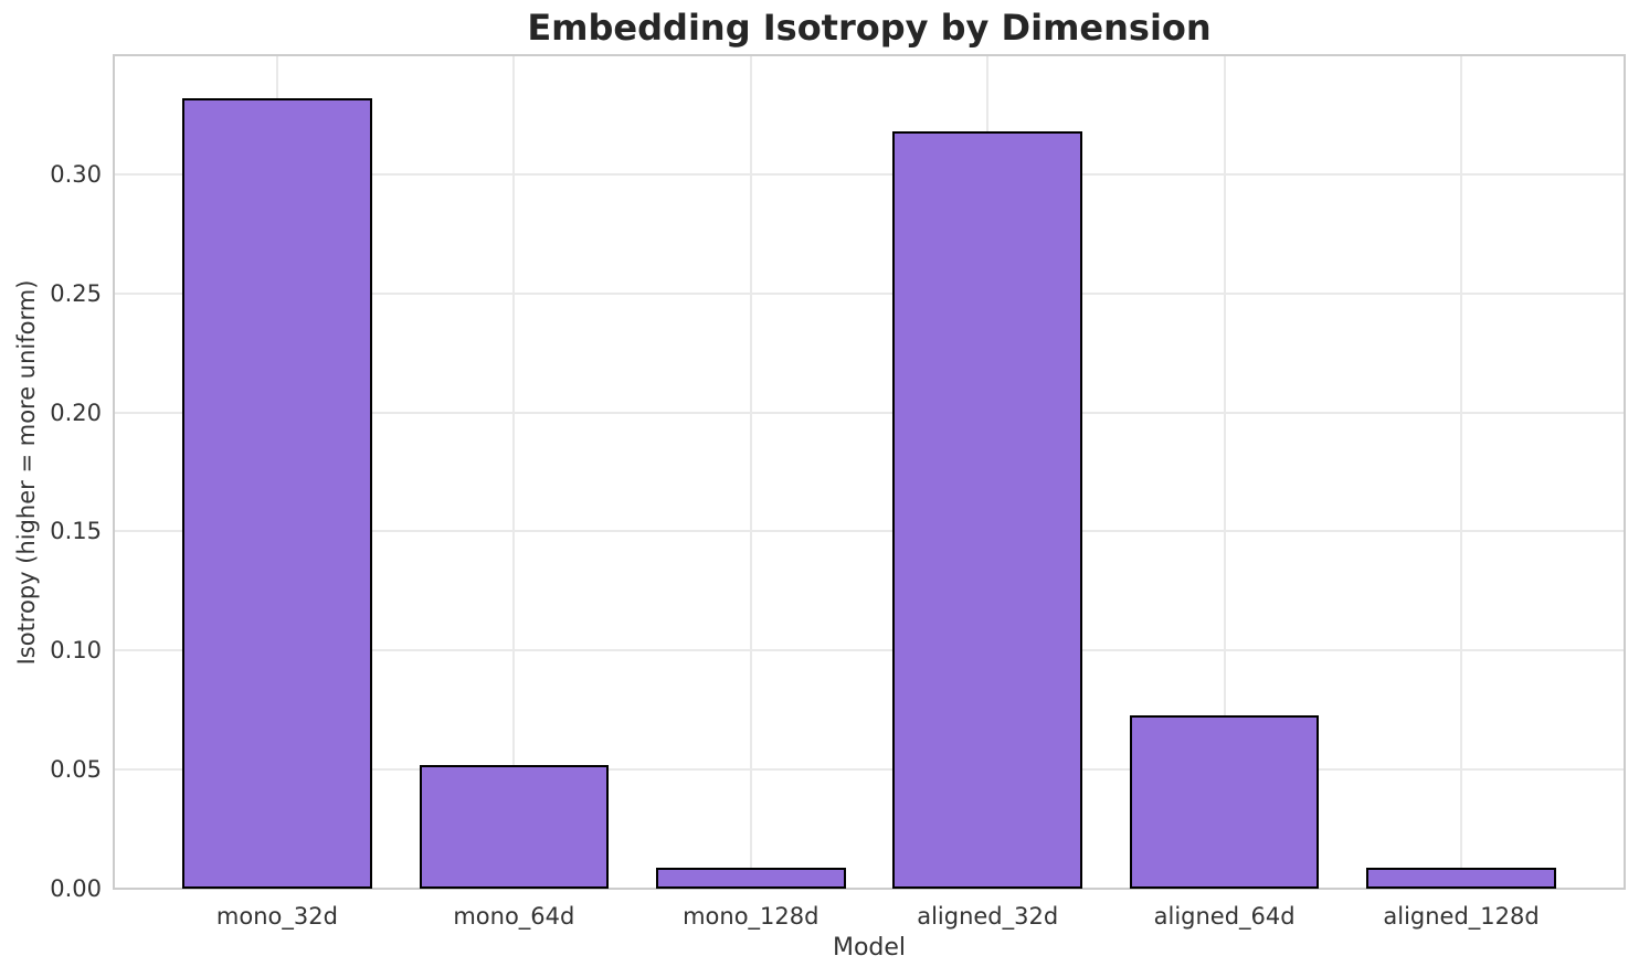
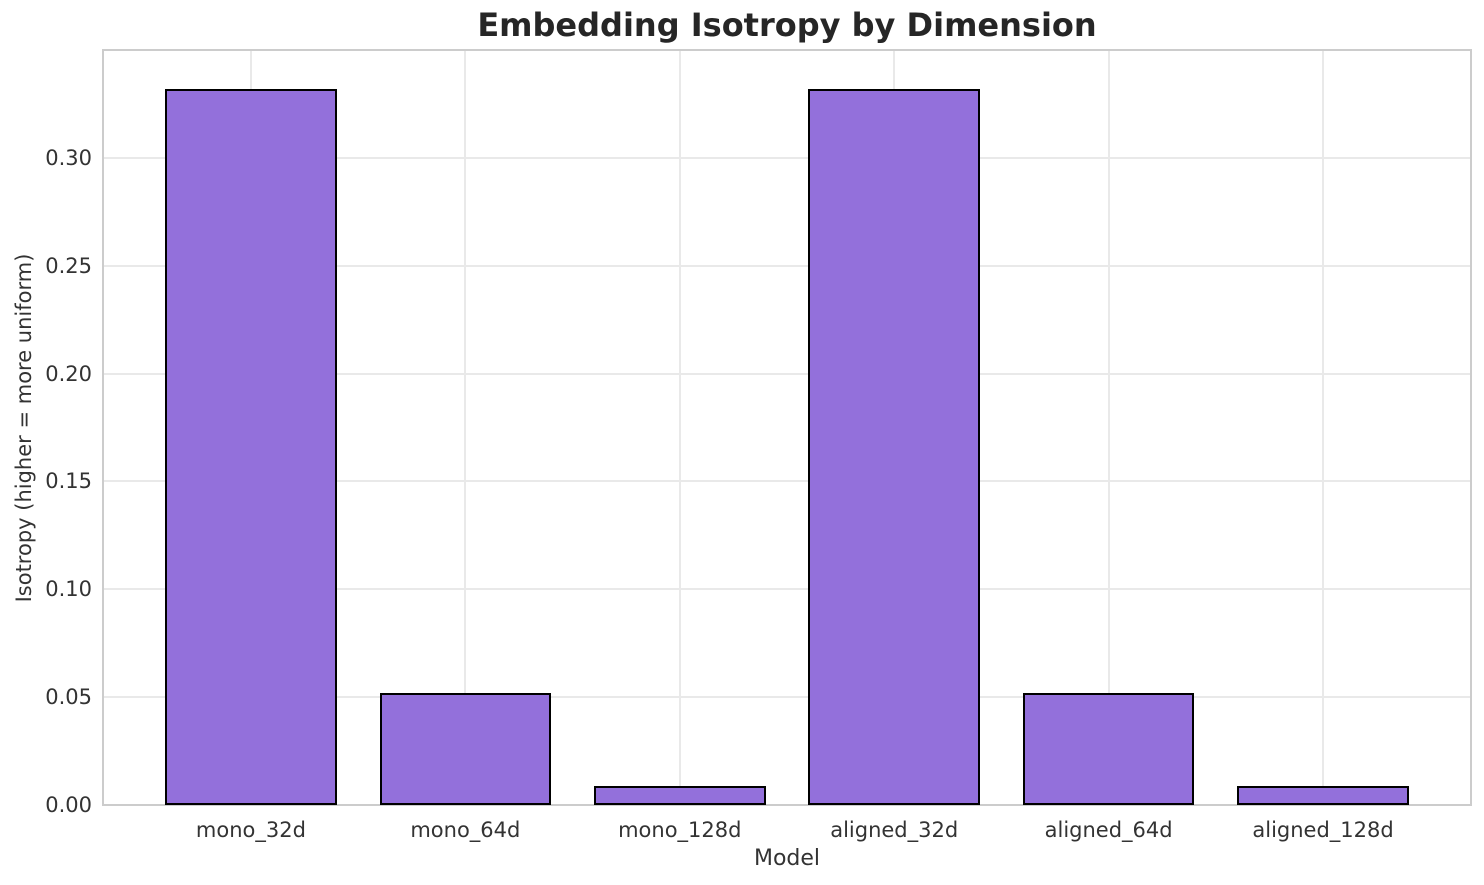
aligned_32d: 0.318 -> 0.332
aligned_64d: 0.073 -> 0.052
